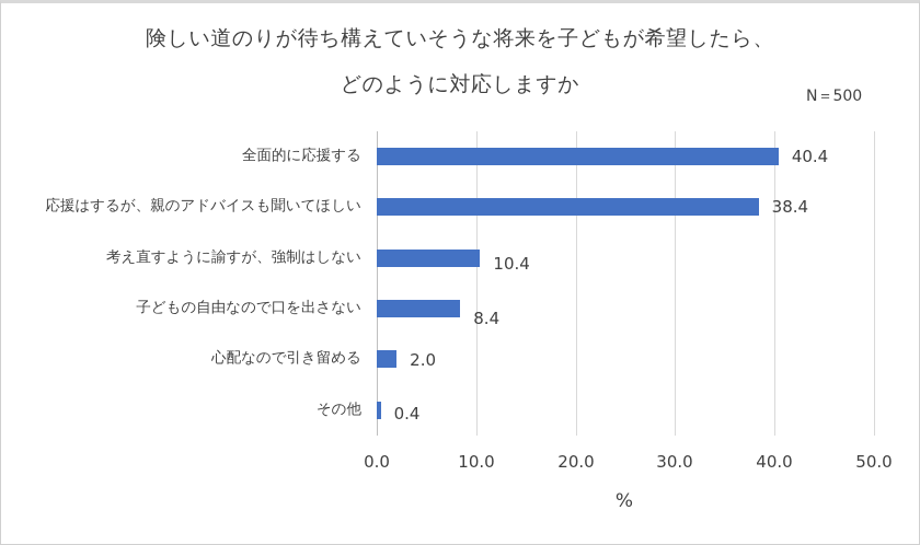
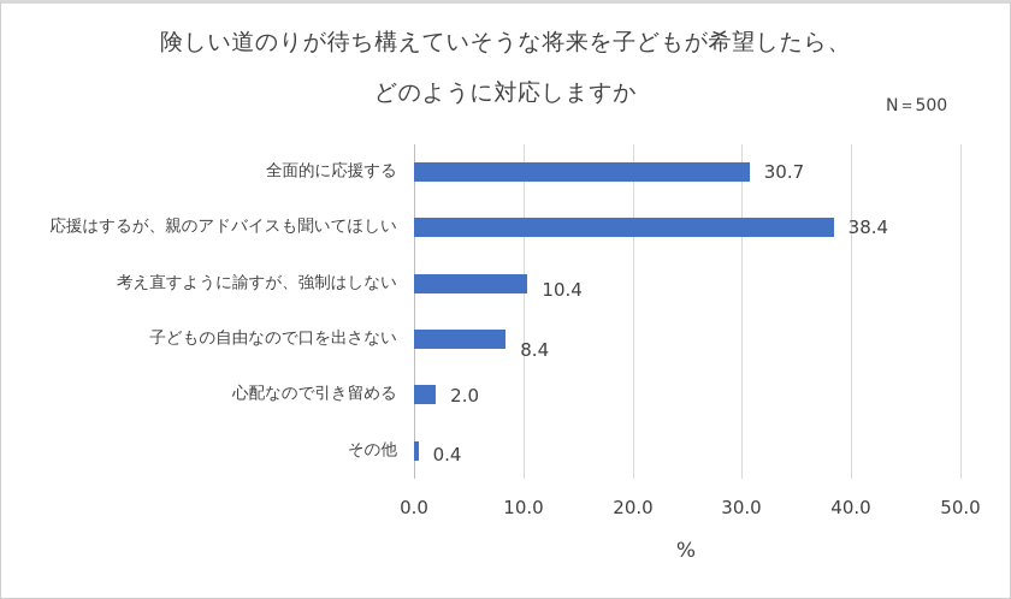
全面的に応援する: 40.4 -> 30.7
